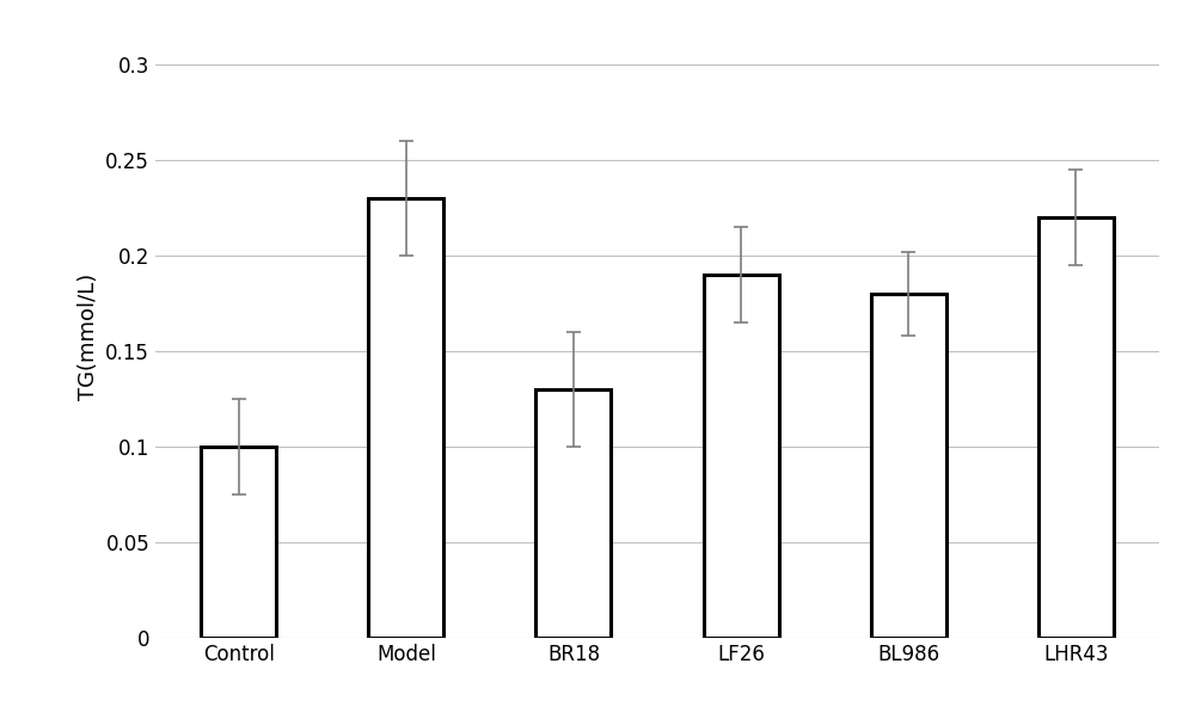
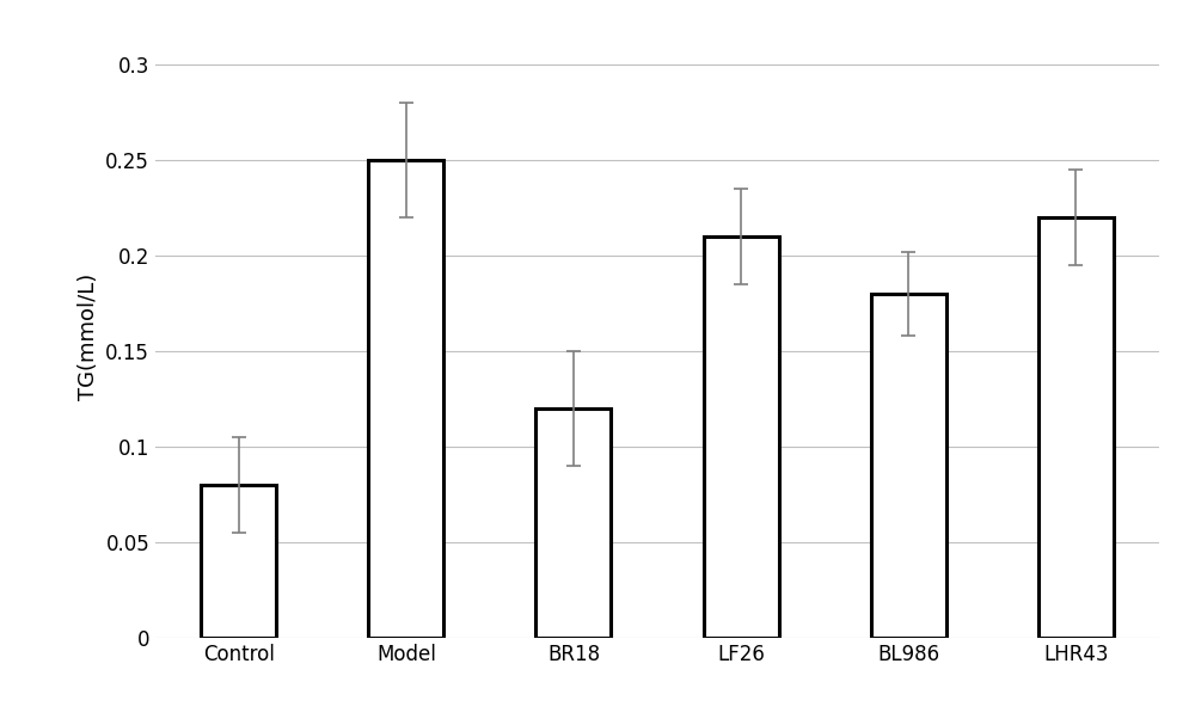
Control: 0.10 -> 0.08
Model: 0.23 -> 0.25
BR18: 0.13 -> 0.12
LF26: 0.19 -> 0.21
